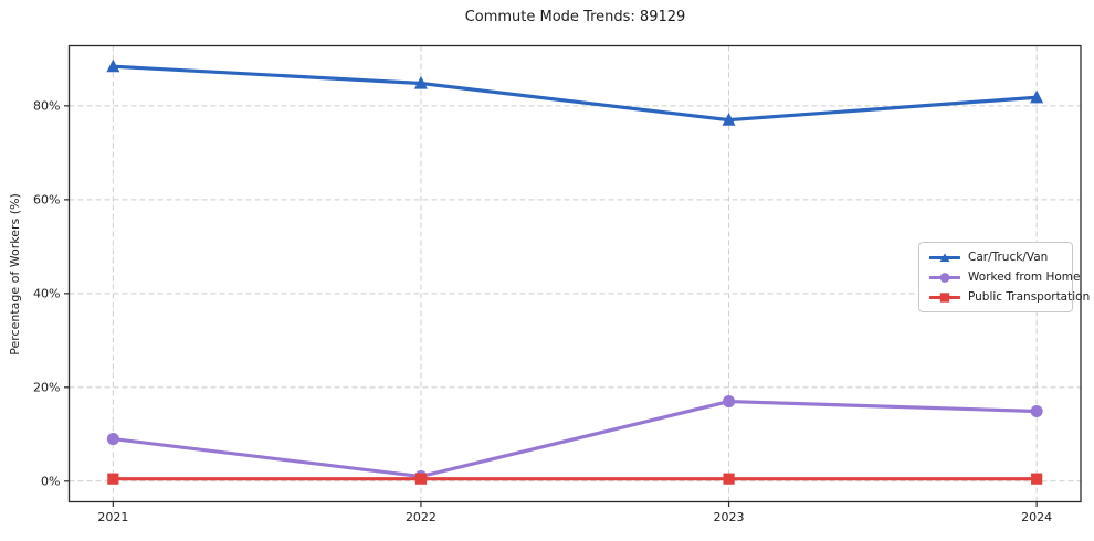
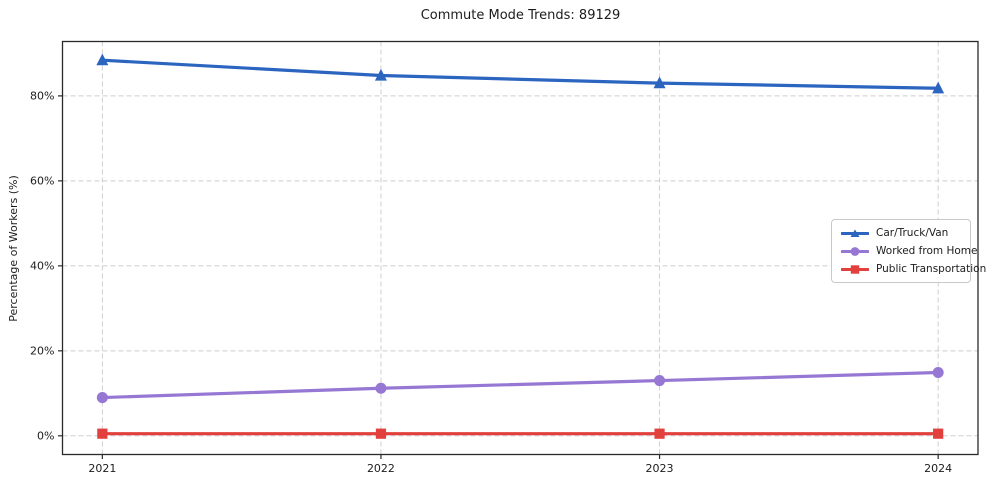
Worked from Home/2022: 1% -> 11%
Car/Truck/Van/2023: 77% -> 83%
Worked from Home/2023: 17% -> 13%
